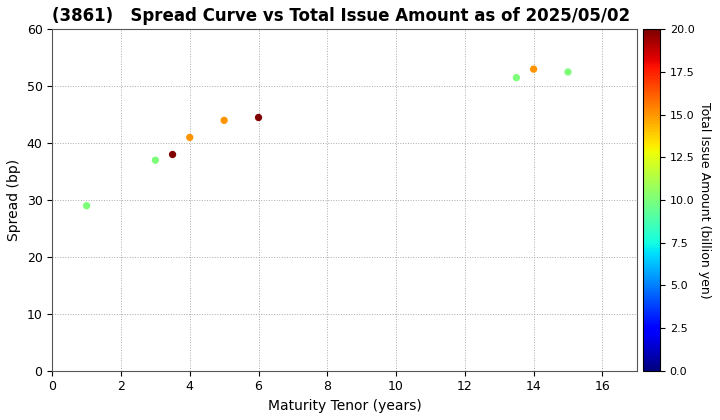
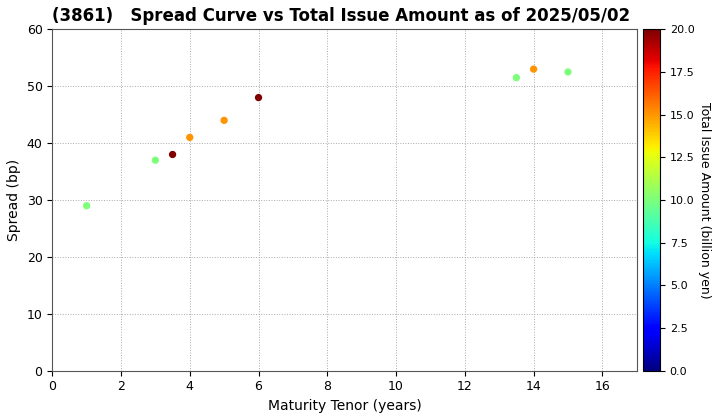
6: 44.5 -> 48.0
